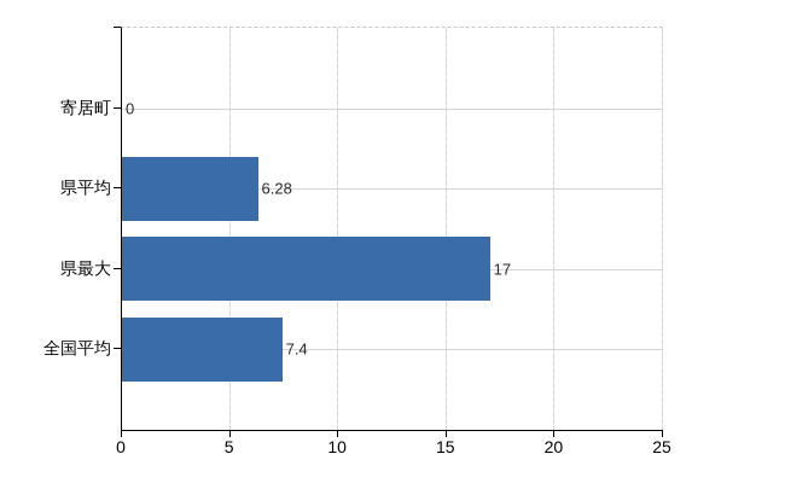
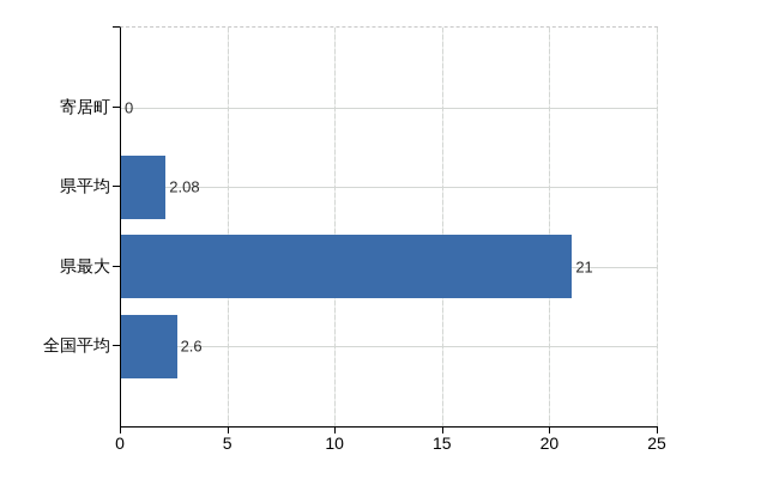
県平均: 6.28 -> 2.08
県最大: 17 -> 21
全国平均: 7.4 -> 2.6
